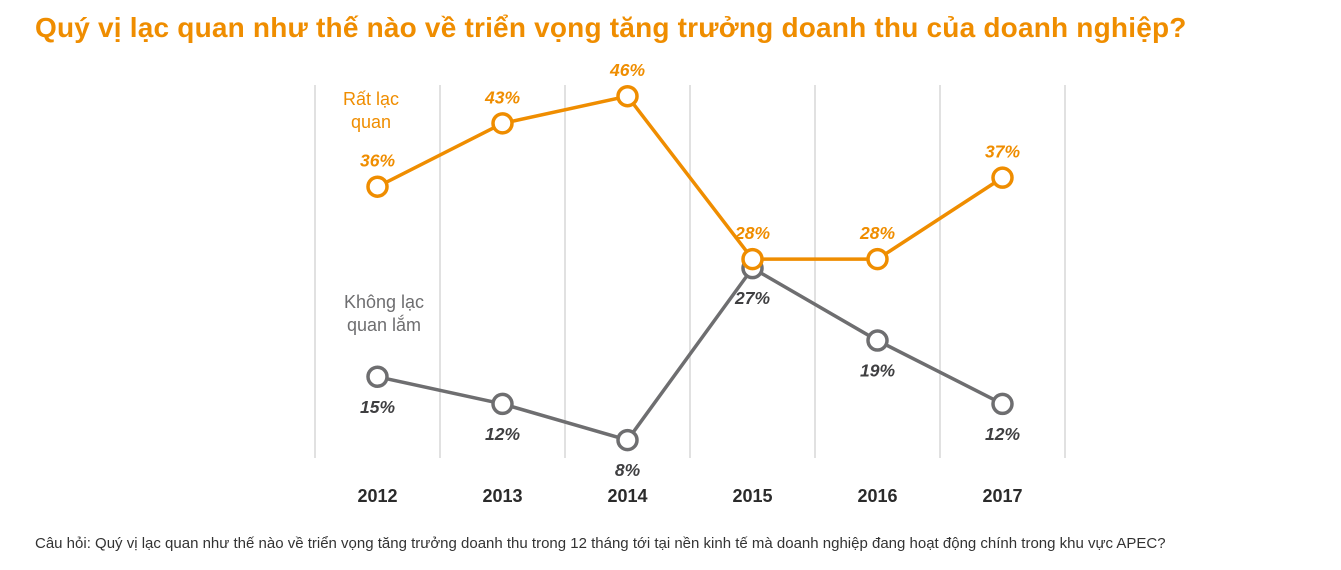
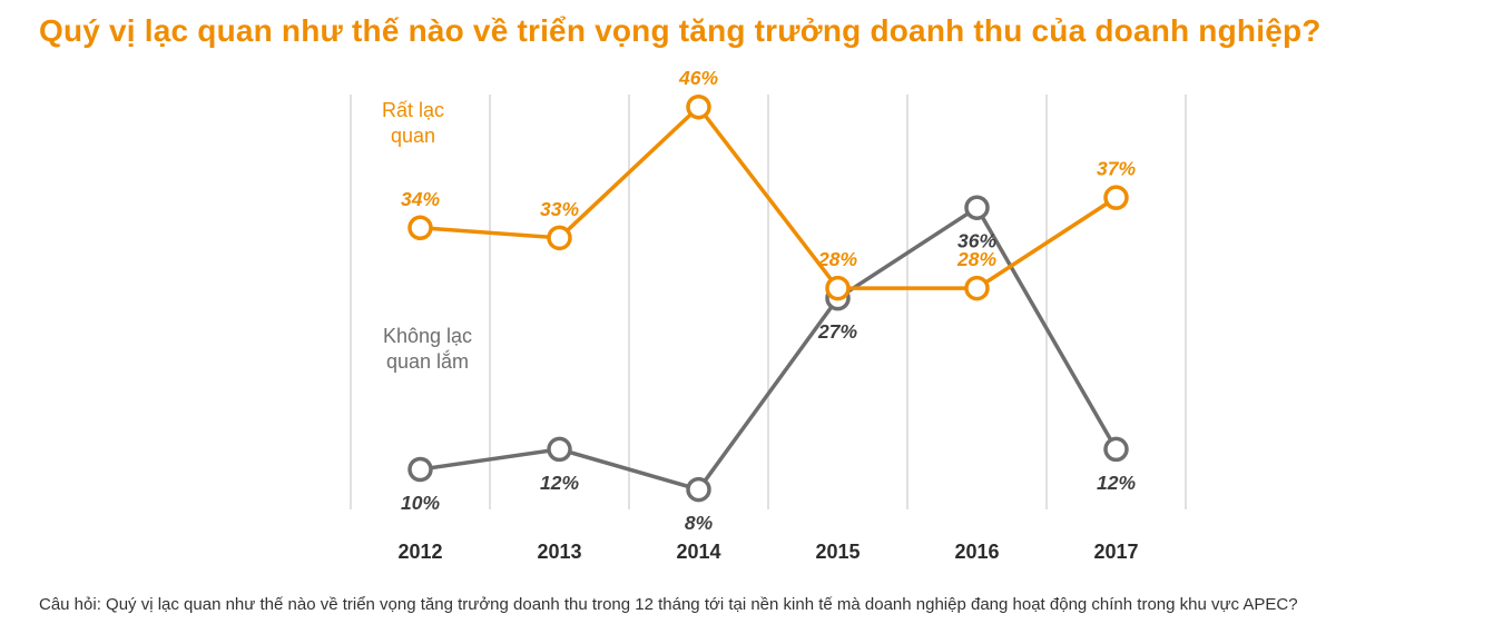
Rất lạc quan/2012: 36% -> 34%
Không lạc quan lắm/2012: 15% -> 10%
Rất lạc quan/2013: 43% -> 33%
Không lạc quan lắm/2016: 19% -> 36%
